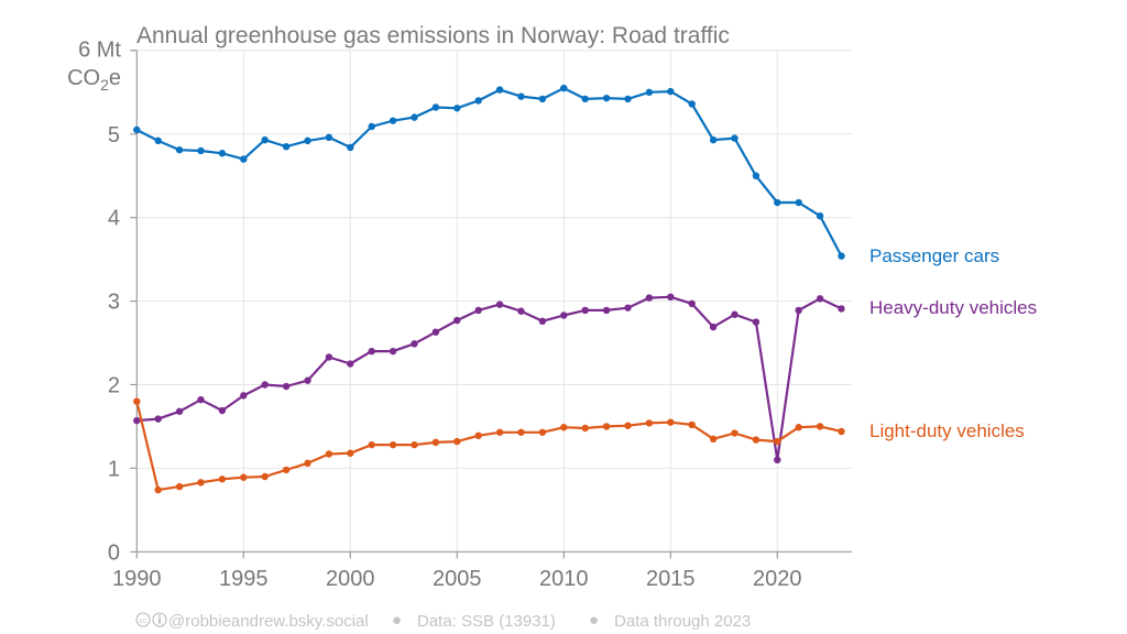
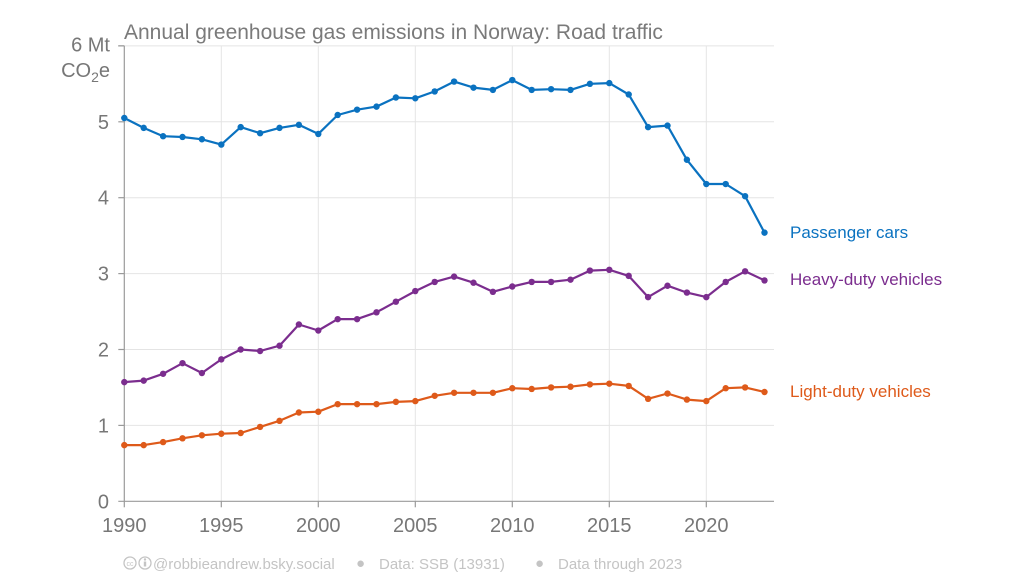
Light-duty vehicles/1990: 1.8 -> 0.7
Heavy-duty vehicles/2020: 1.1 -> 2.7
